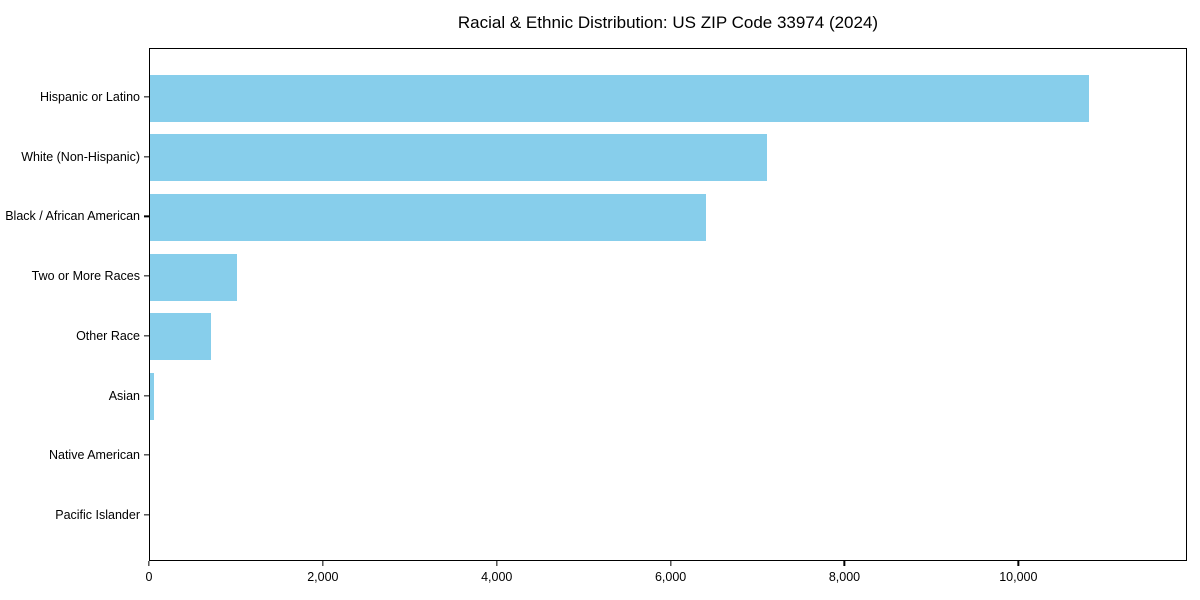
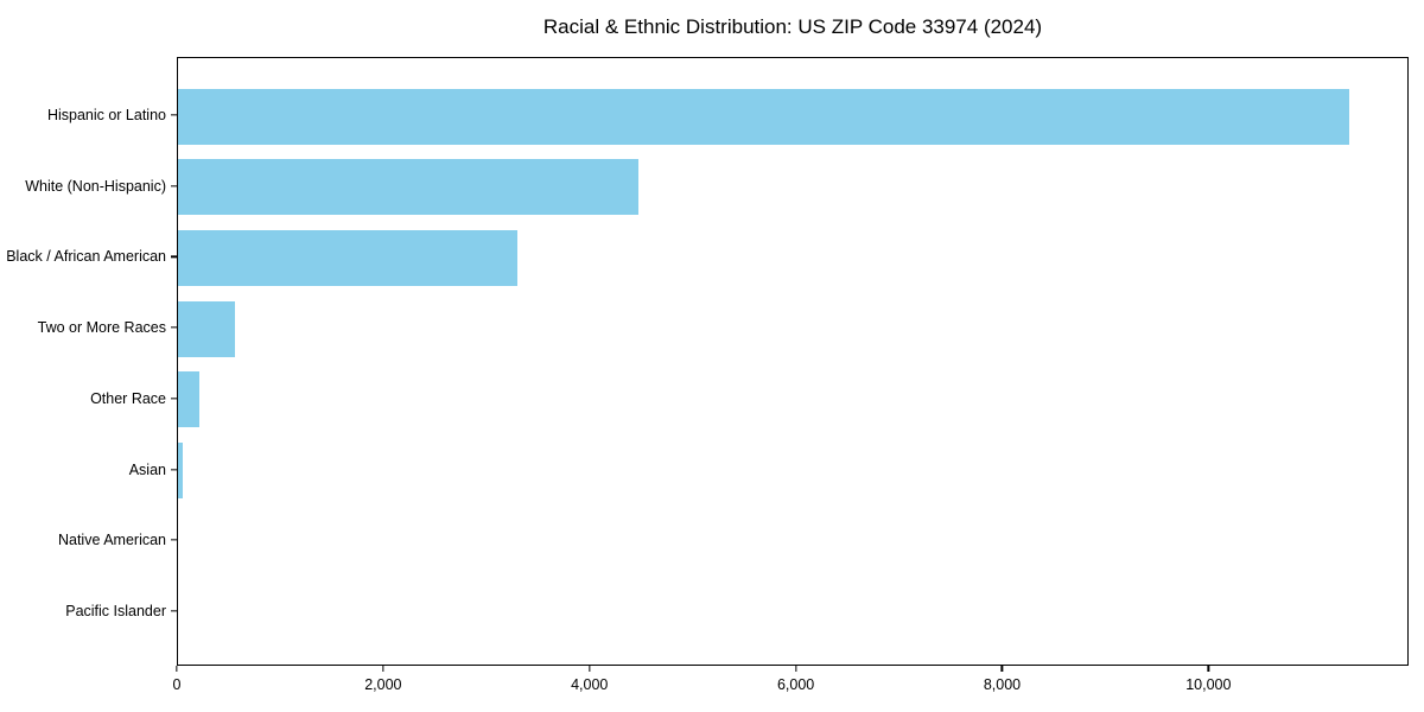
Hispanic or Latino: 10800 -> 11400
White (Non-Hispanic): 7100 -> 4500
Black / African American: 6400 -> 3300
Two or More Races: 1000 -> 600
Other Race: 700 -> 200
